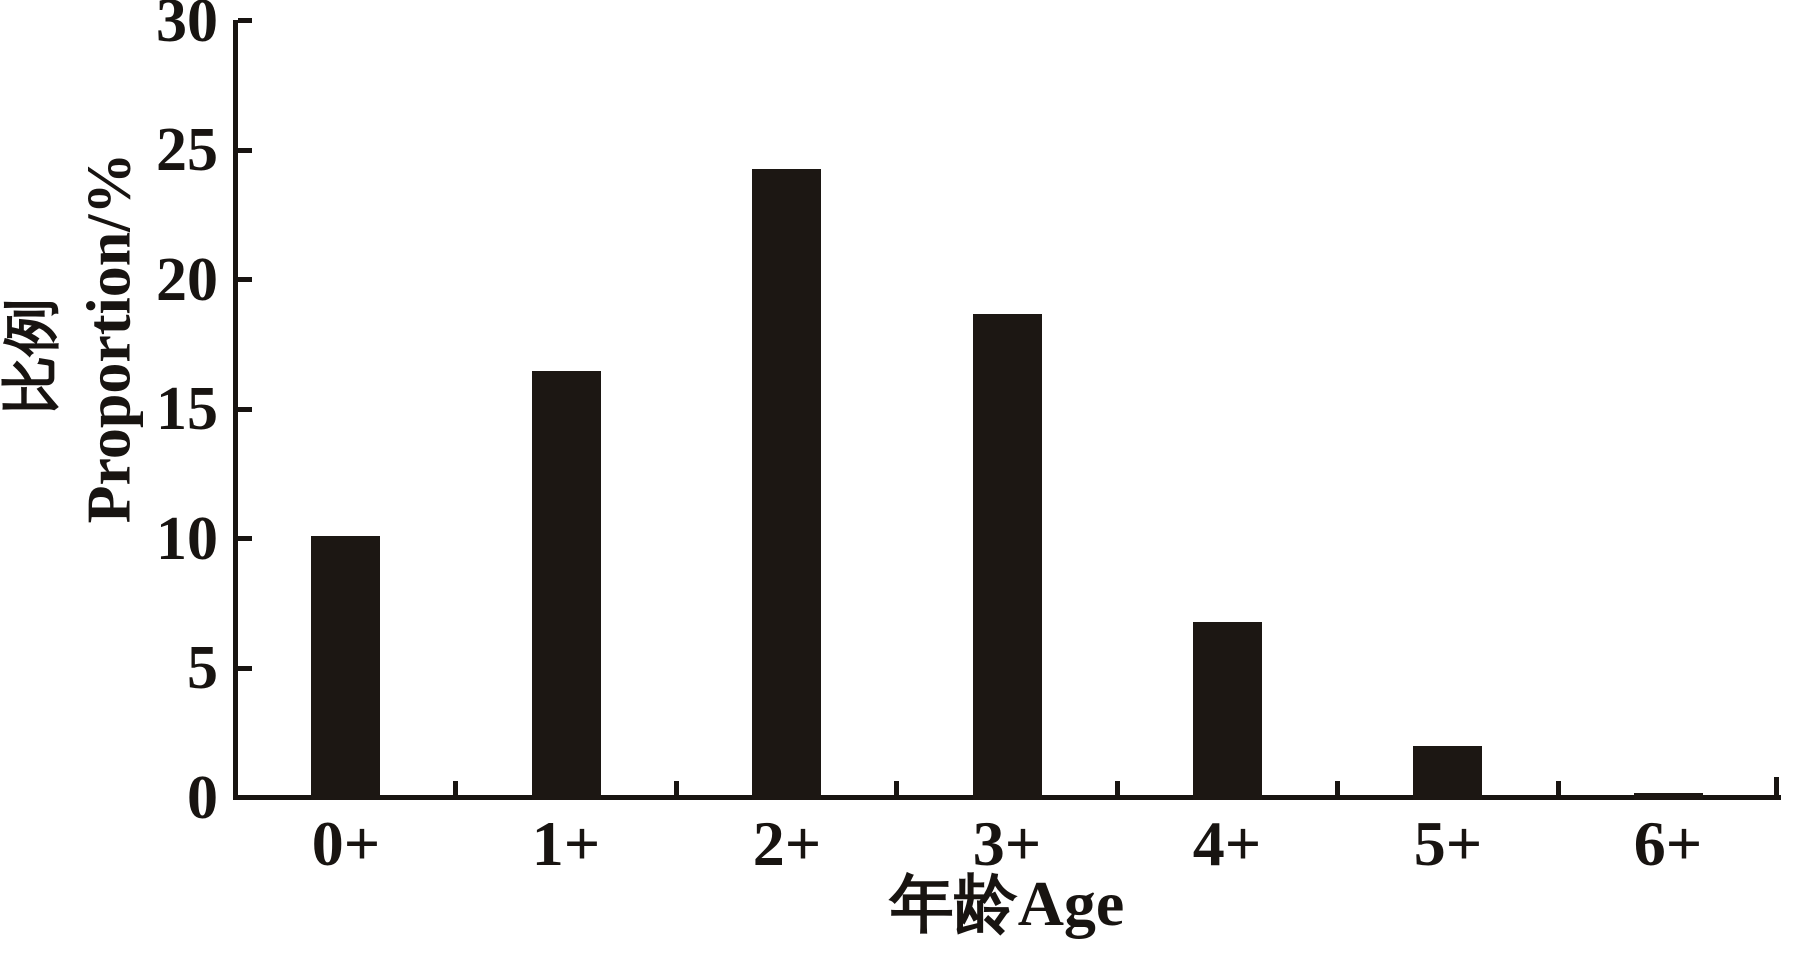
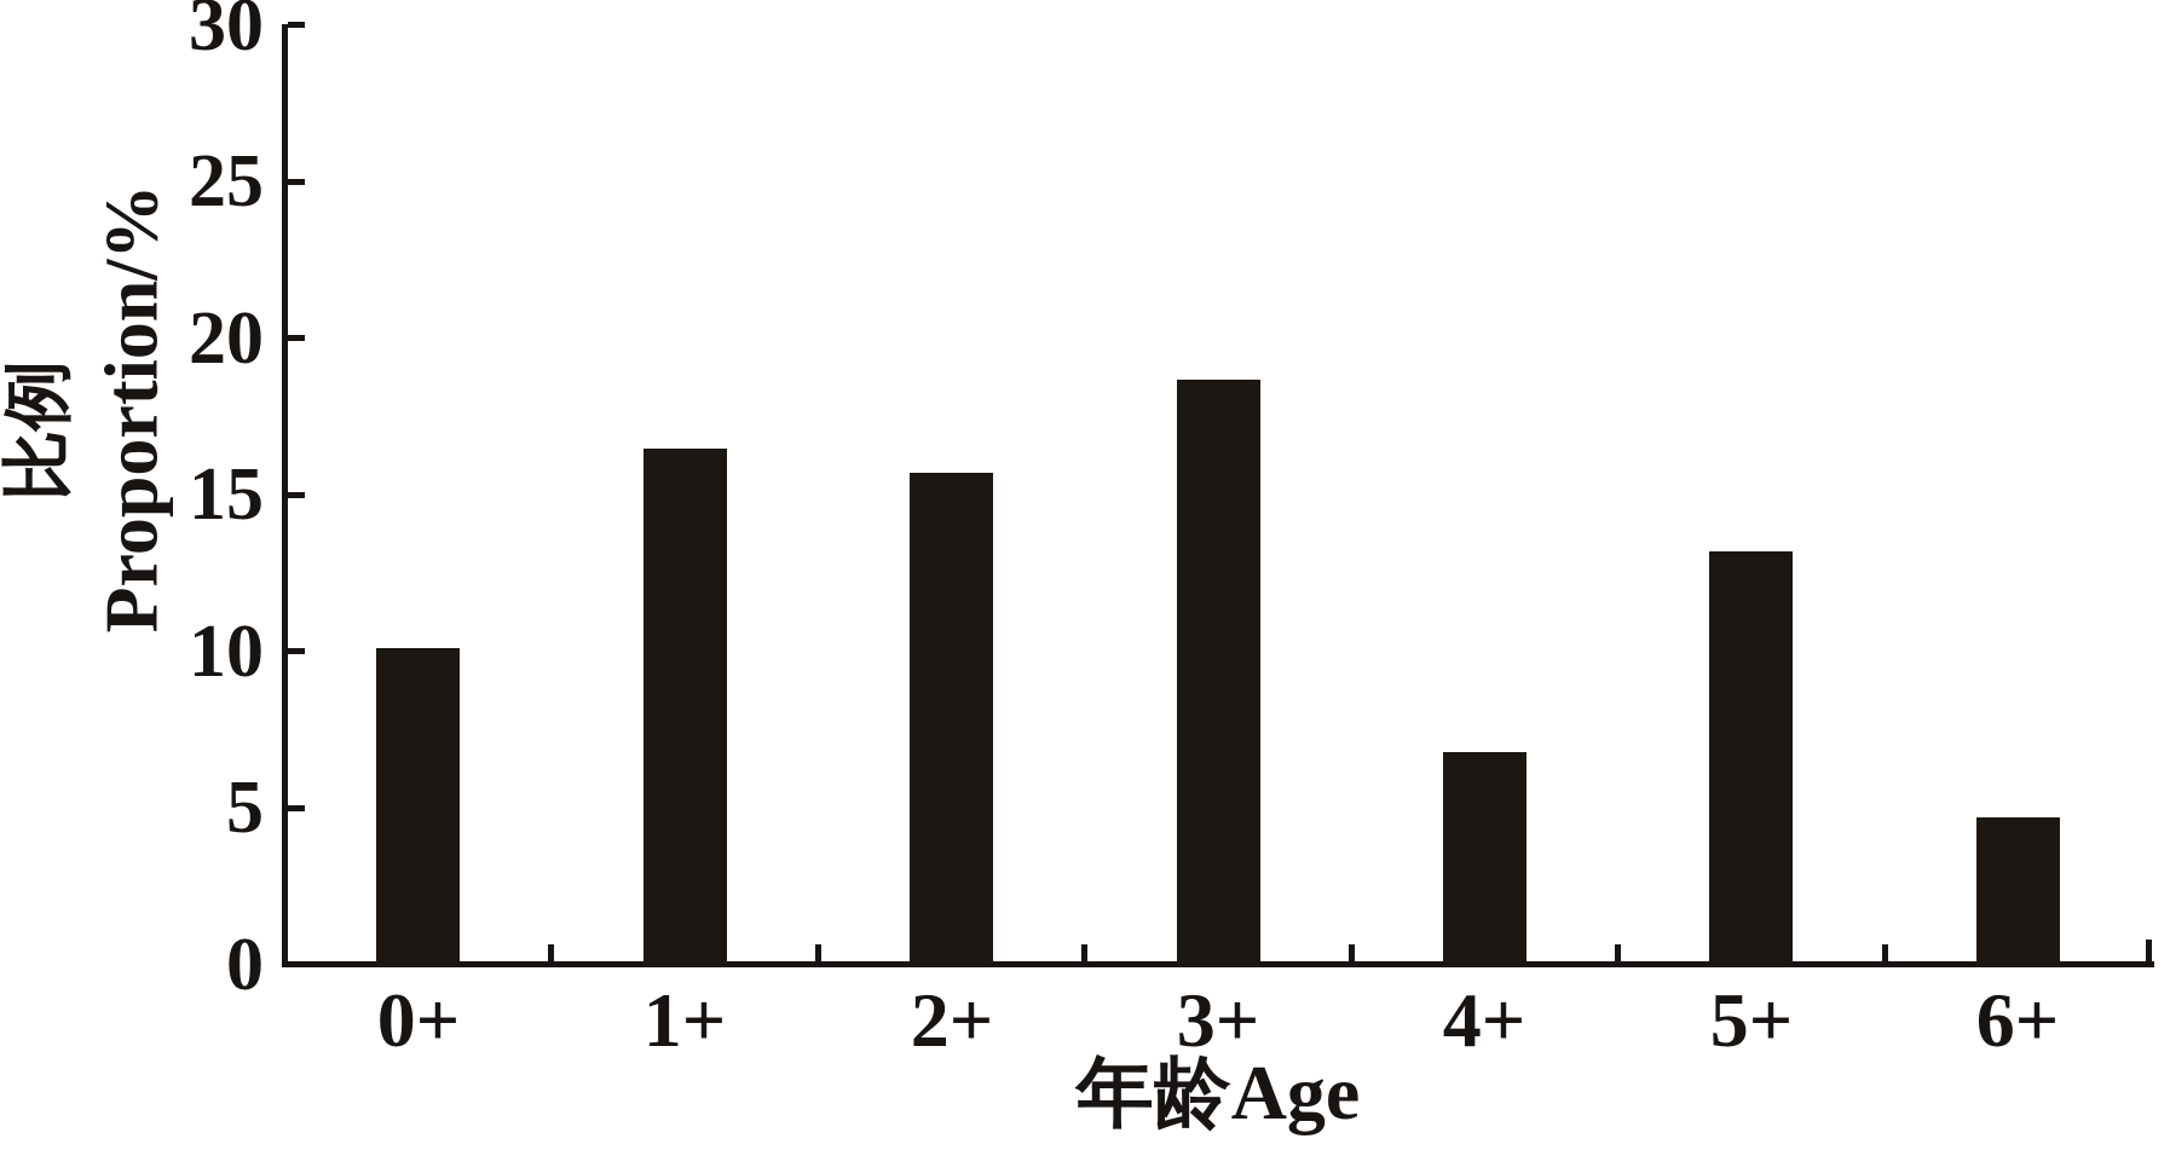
2+: 24.3 -> 15.7
5+: 2.0 -> 13.2
6+: 0.2 -> 4.7
